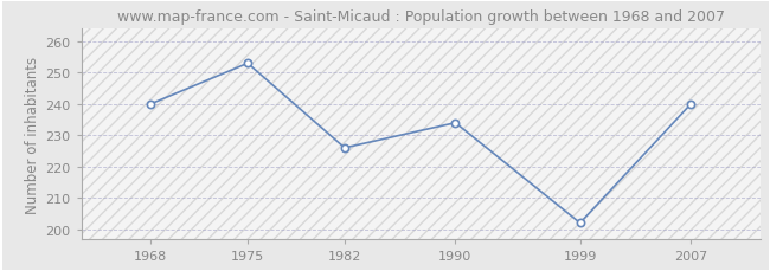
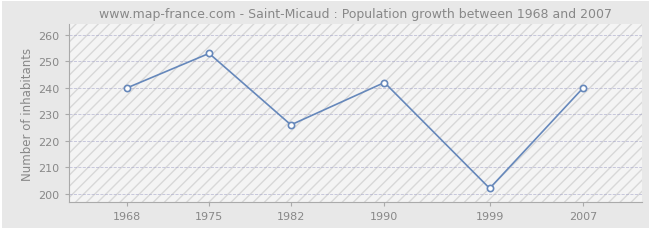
1990: 234 -> 242
